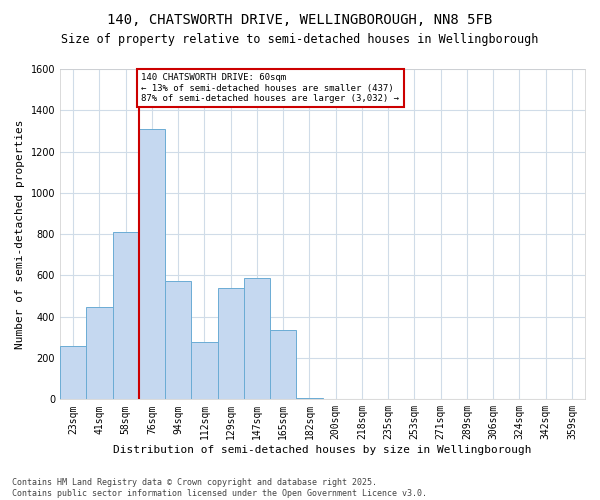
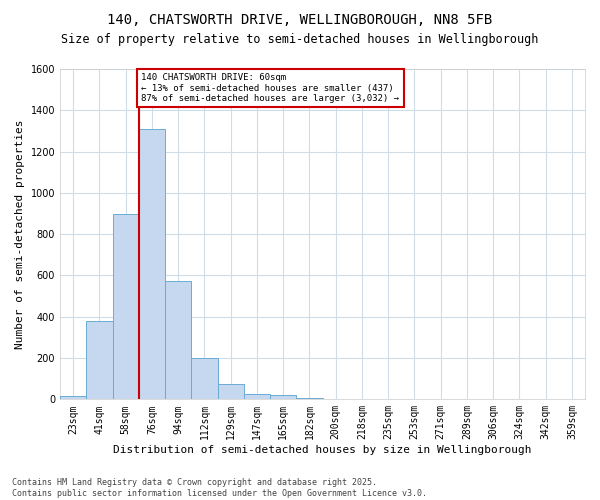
23sqm: 260 -> 15
41sqm: 445 -> 380
58sqm: 810 -> 900
112sqm: 280 -> 200
129sqm: 540 -> 75
147sqm: 590 -> 25
165sqm: 335 -> 20
